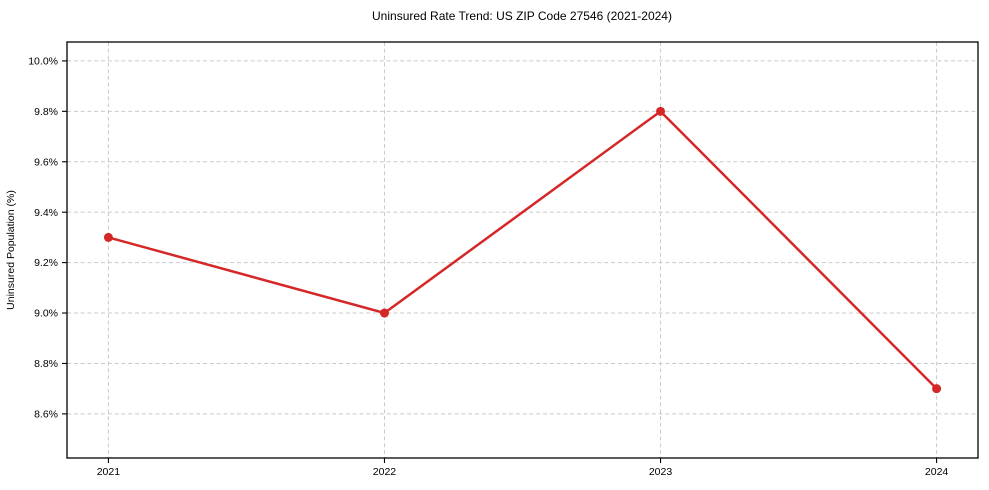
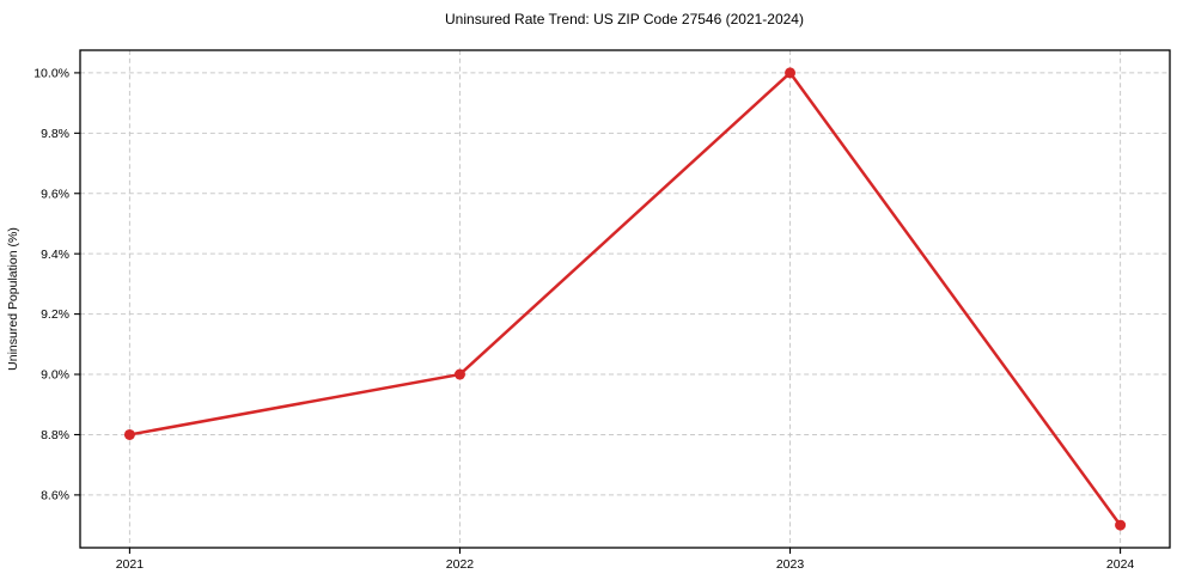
2021: 9.3% -> 8.8%
2023: 9.8% -> 10.0%
2024: 8.7% -> 8.5%
